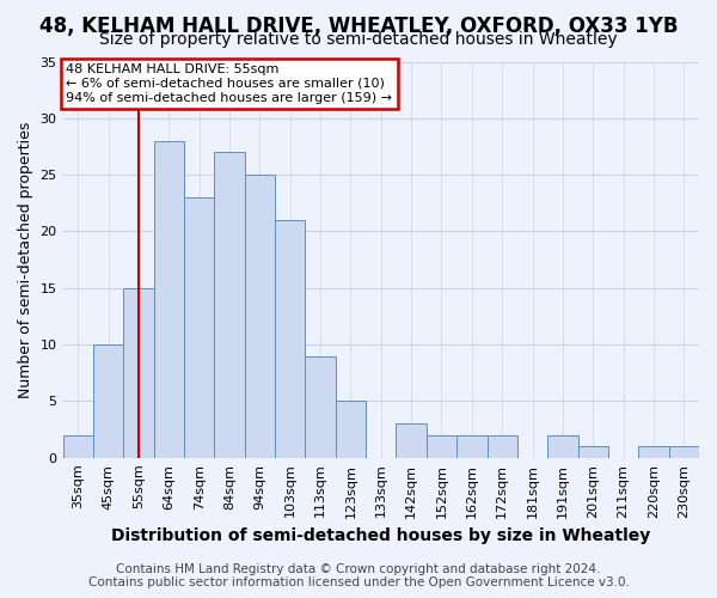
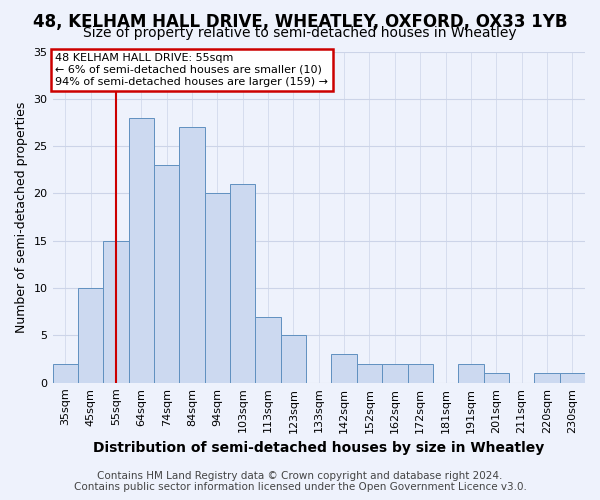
94sqm: 25 -> 20
113sqm: 9 -> 7
